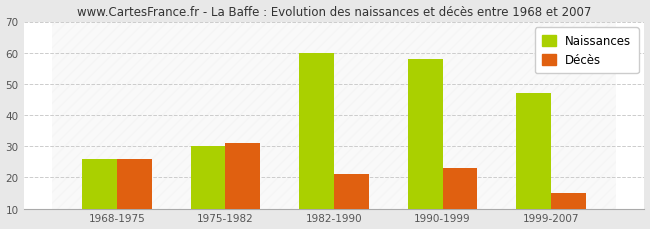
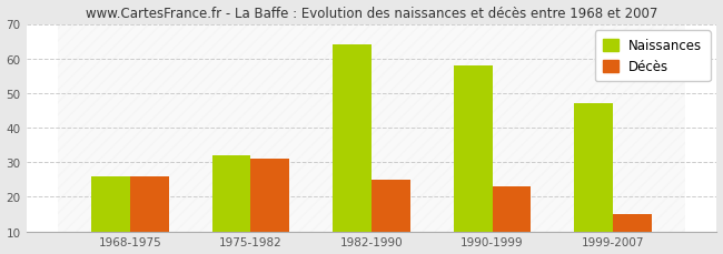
Naissances/1975-1982: 30 -> 32
Naissances/1982-1990: 60 -> 64
Décès/1982-1990: 21 -> 25
